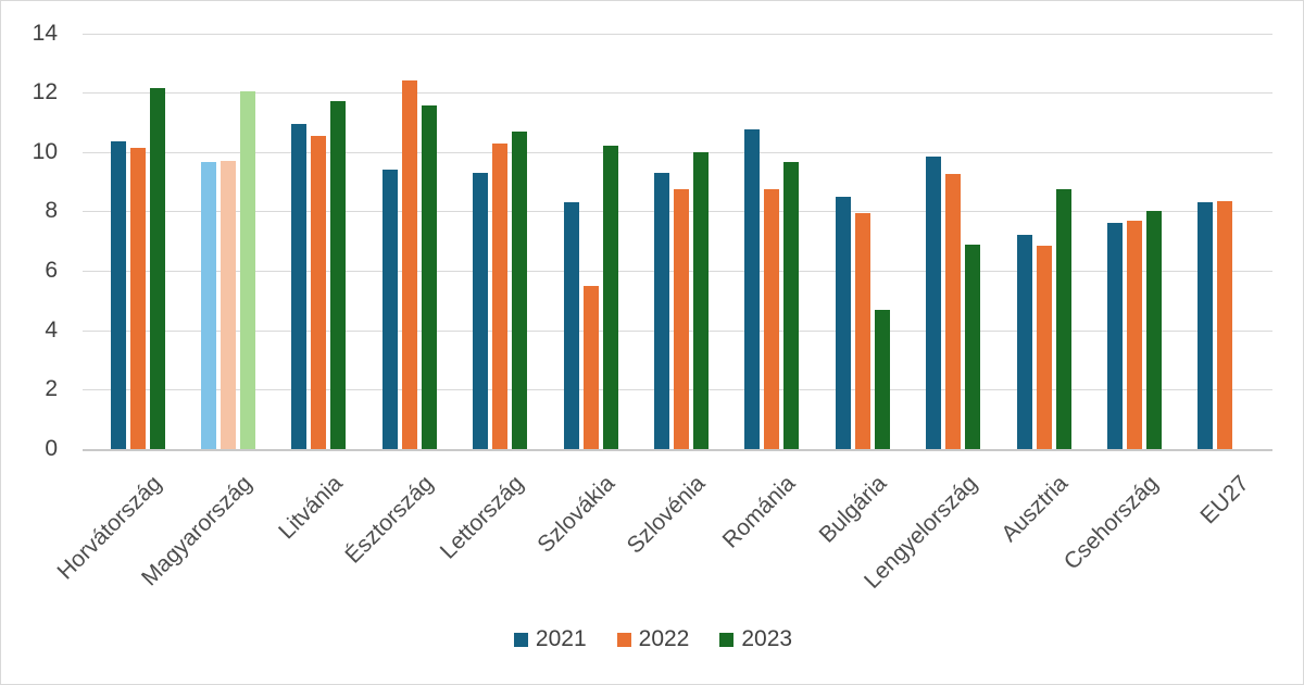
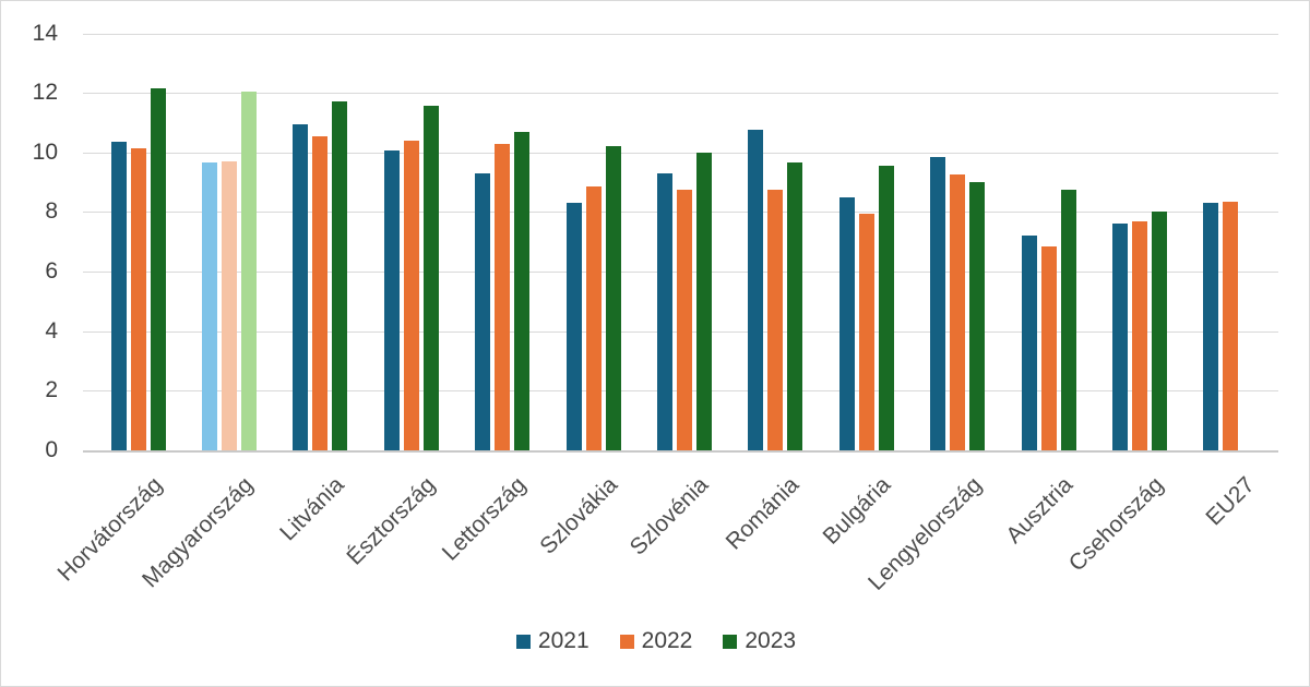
2021/Észtország: 9.4 -> 10.1
2022/Észtország: 12.4 -> 10.4
2022/Szlovákia: 5.5 -> 8.8
2023/Bulgária: 4.7 -> 9.6
2023/Lengyelország: 6.9 -> 9.0
